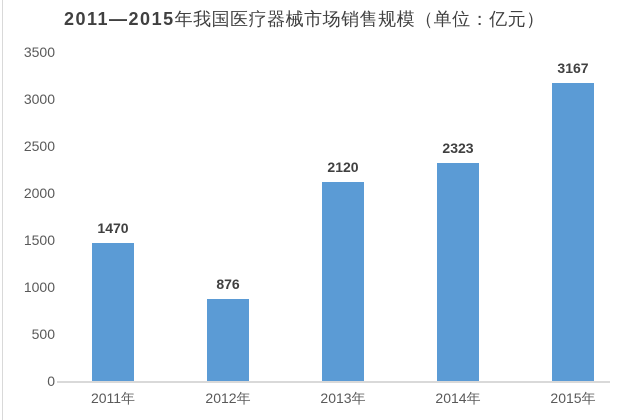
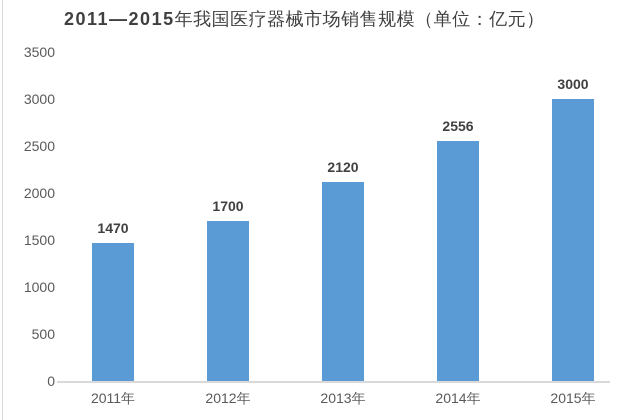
2012年: 876 -> 1700
2014年: 2323 -> 2556
2015年: 3167 -> 3000
